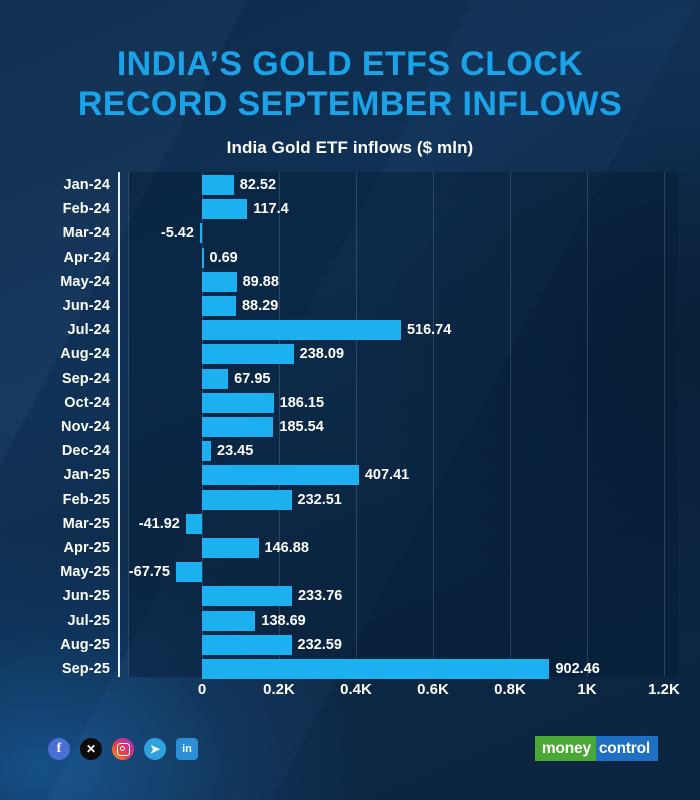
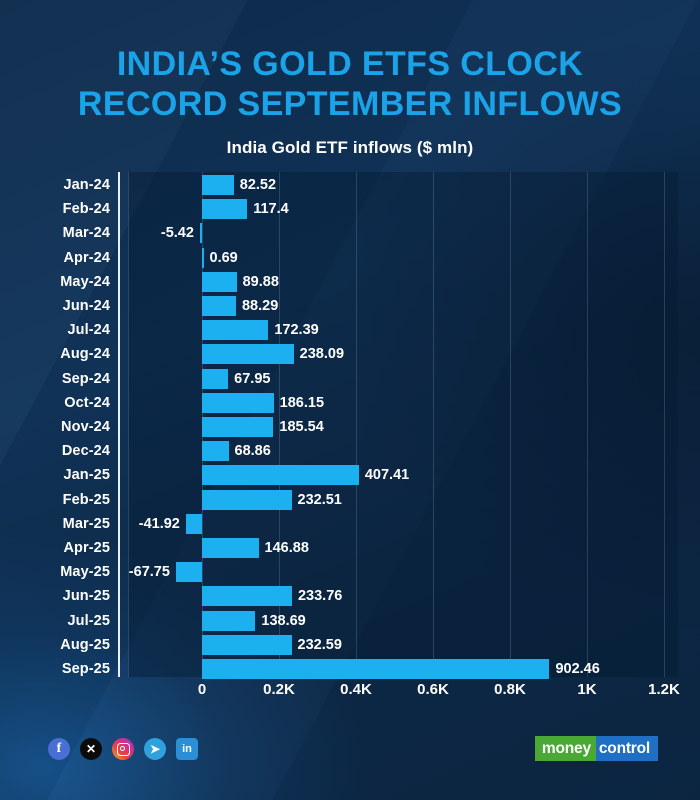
Jul-24: 516.74 -> 172.39
Dec-24: 23.45 -> 68.86
